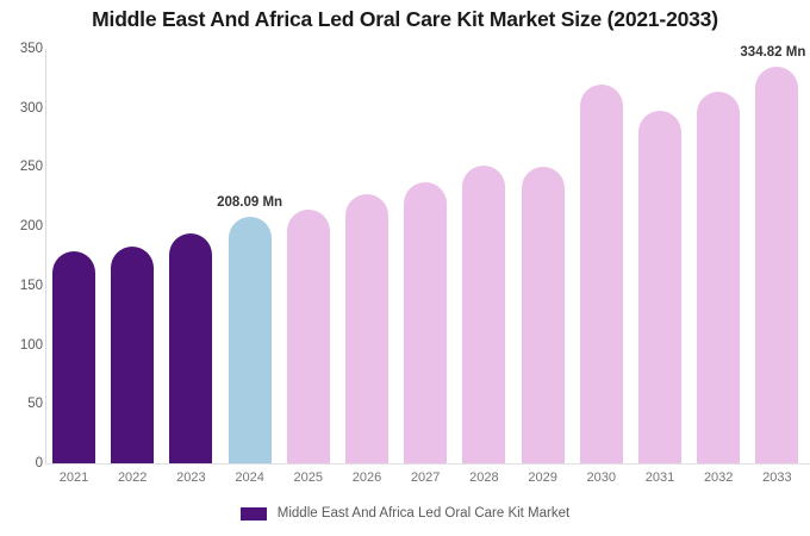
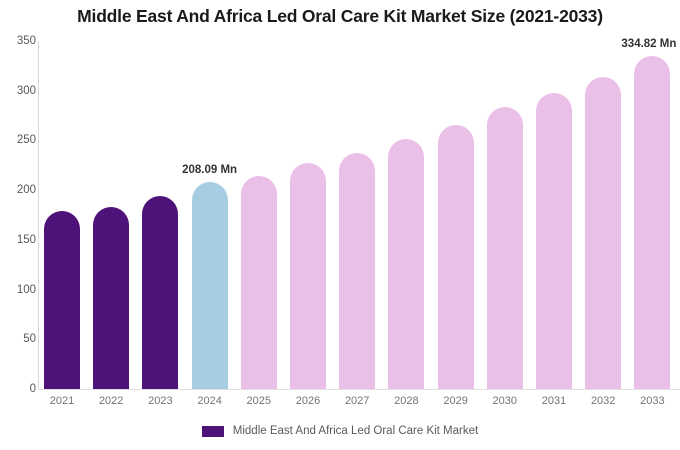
2029: 250 -> 270
2030: 320 -> 280
